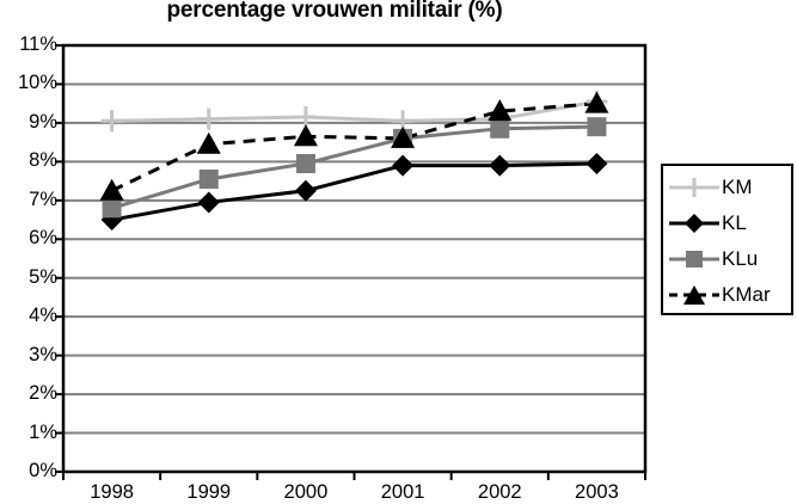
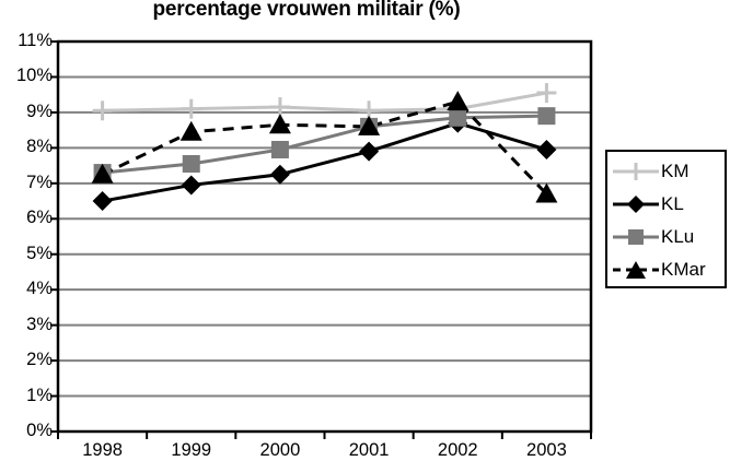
KLu/1998: 6.8% -> 7.3%
KL/2002: 7.9% -> 8.7%
KMar/2003: 9.5% -> 6.7%
